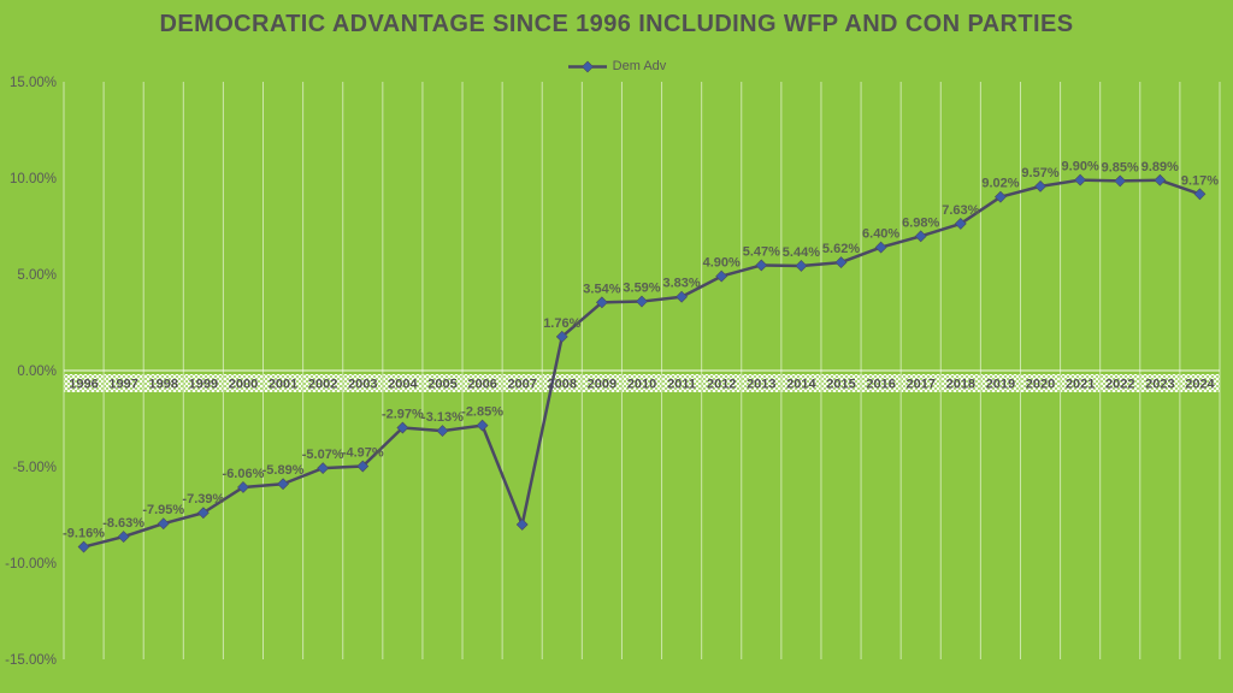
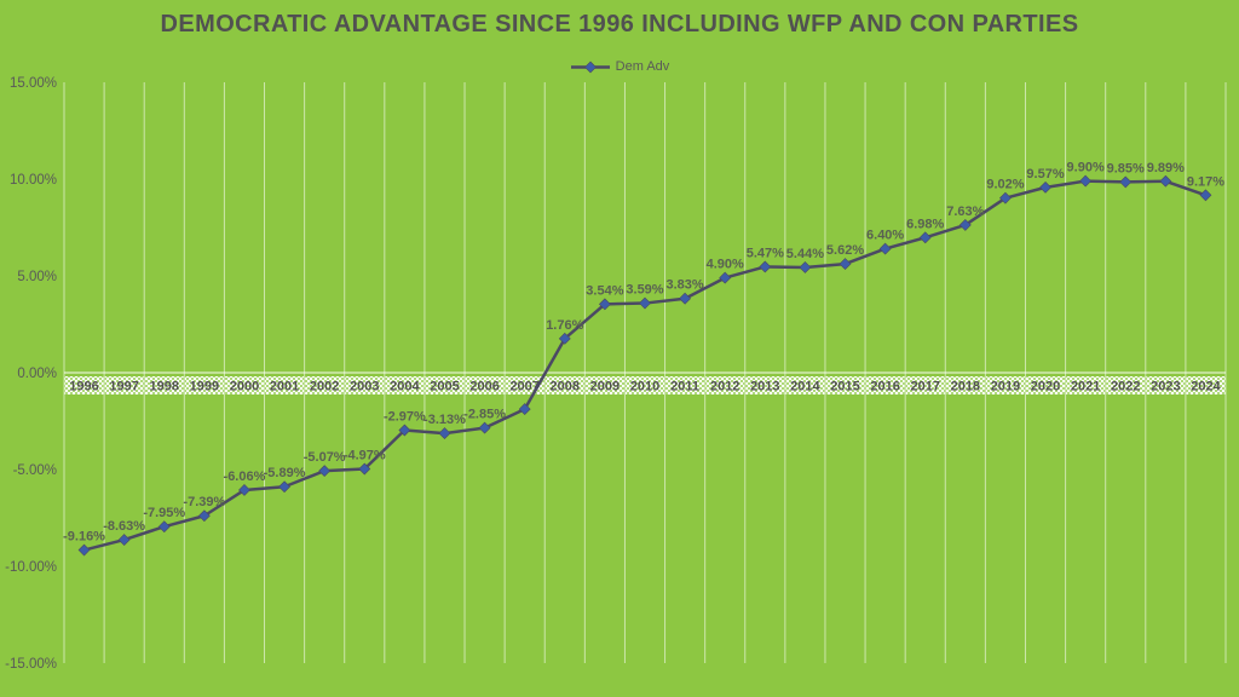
2007: -8.0% -> -1.9%
